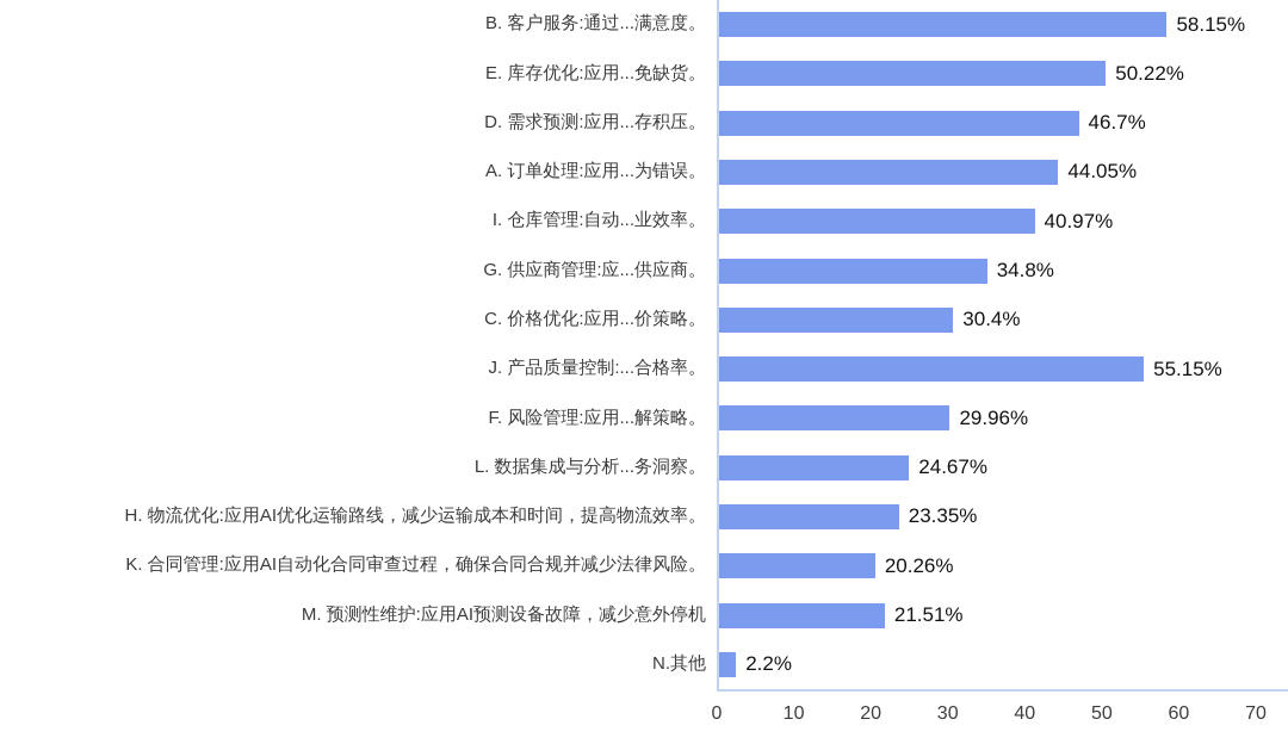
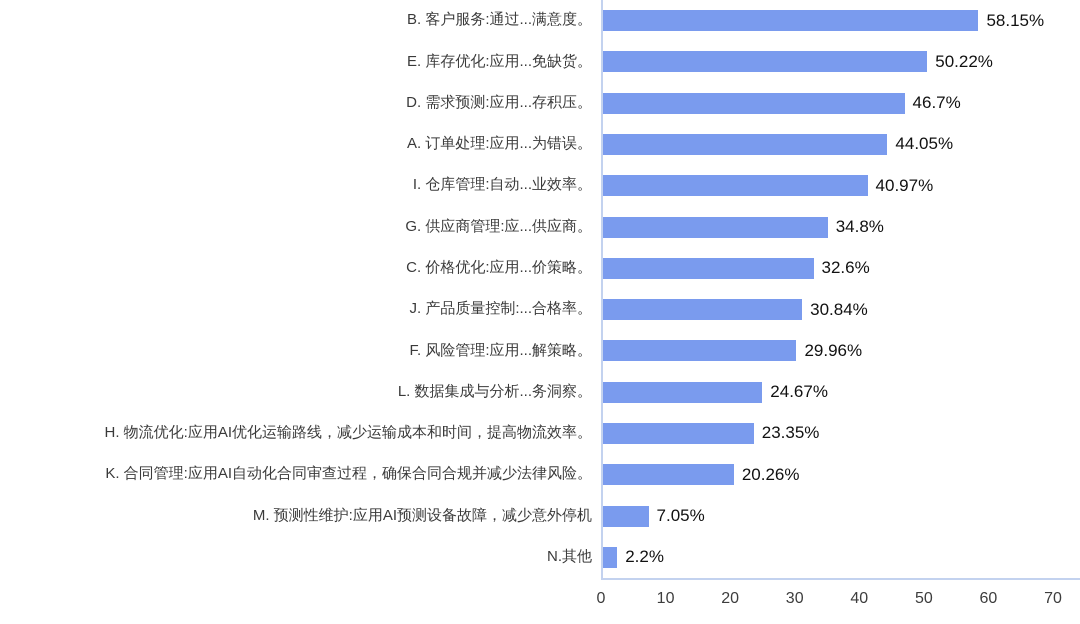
C. 价格优化:应用...价策略。: 30.4% -> 32.6%
J. 产品质量控制:...合格率。: 55.15% -> 30.84%
M. 预测性维护:应用AI预测设备故障，减少意外停机: 21.51% -> 7.05%
